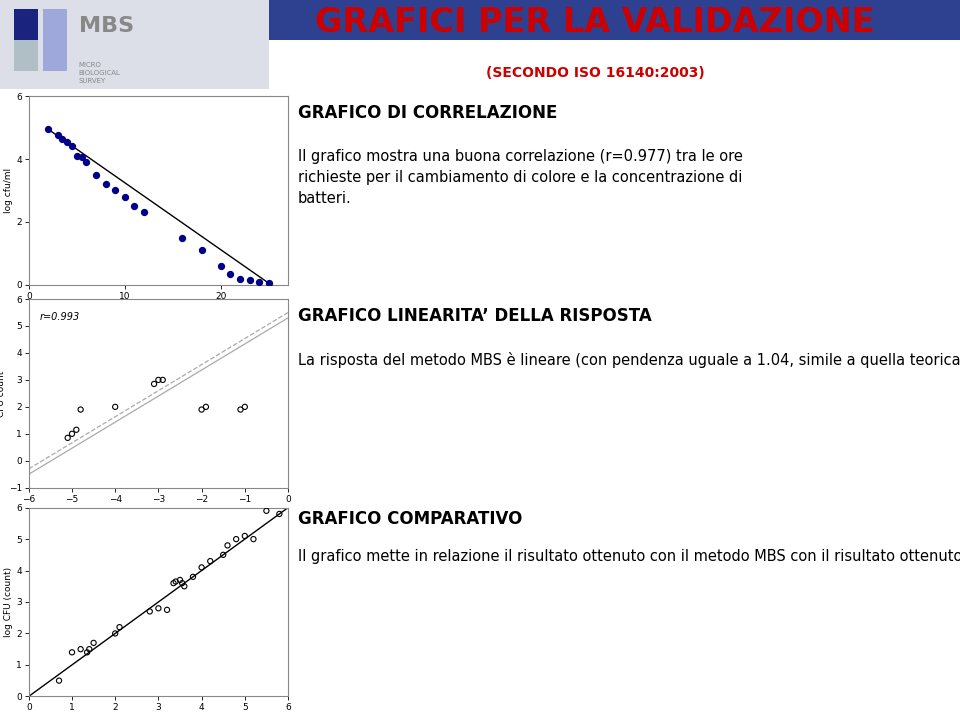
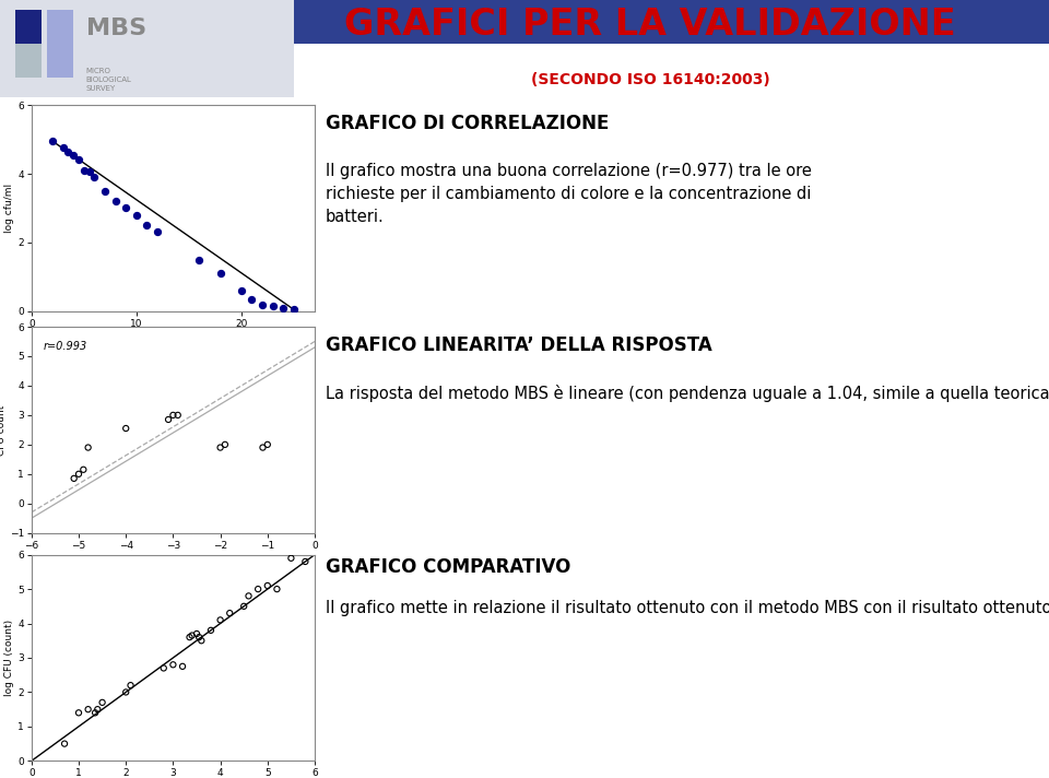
−4: 2.00 -> 2.55
